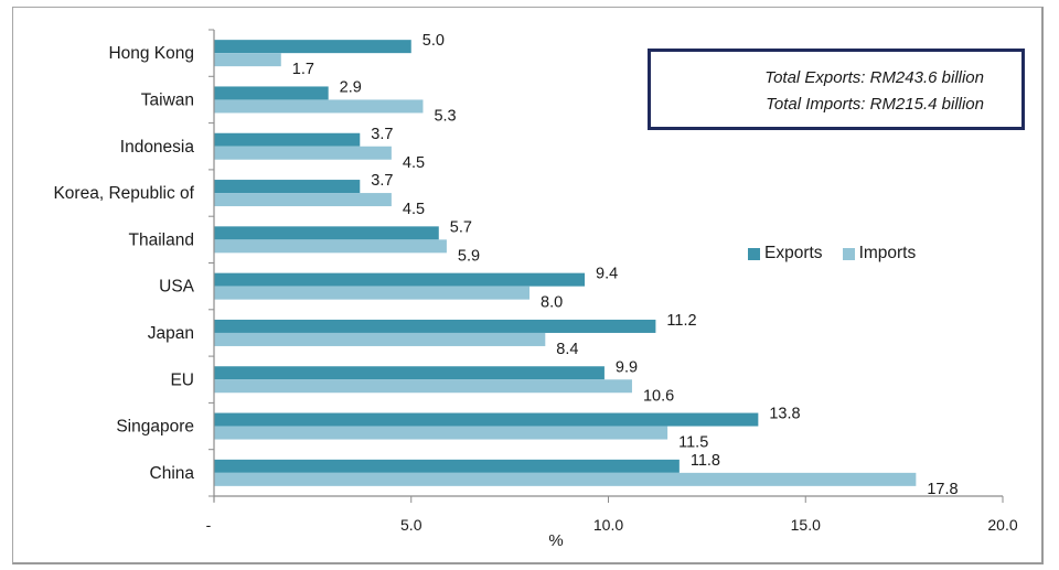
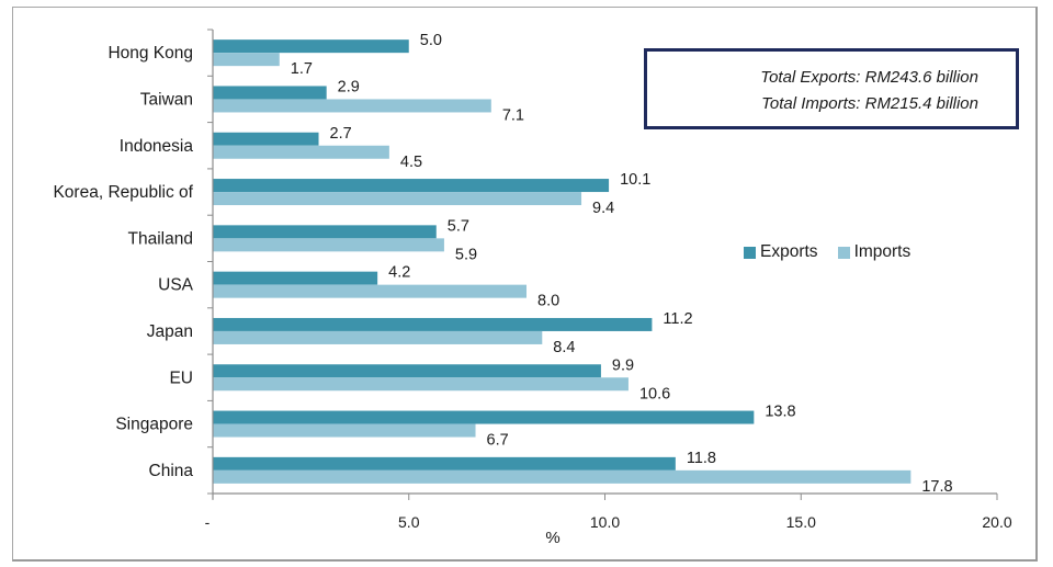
Imports/Taiwan: 5.3 -> 7.1
Exports/Indonesia: 3.7 -> 2.7
Exports/Korea, Republic of: 3.7 -> 10.1
Imports/Korea, Republic of: 4.5 -> 9.4
Exports/USA: 9.4 -> 4.2
Imports/Singapore: 11.5 -> 6.7
